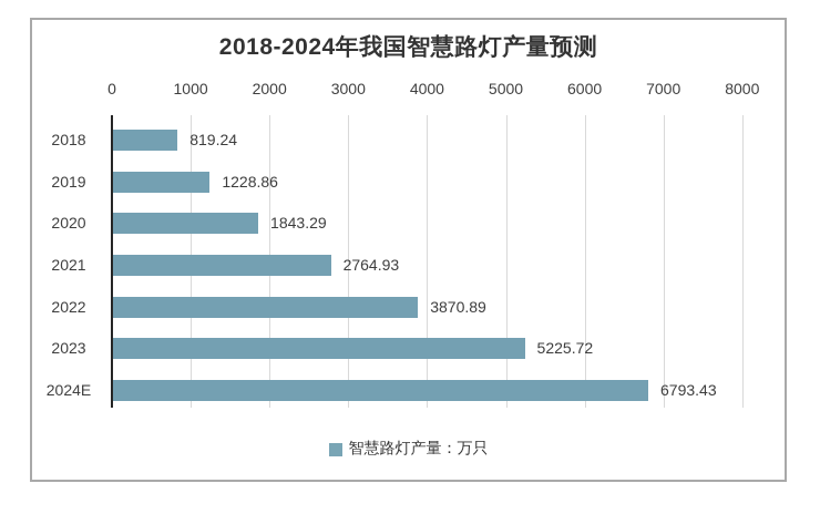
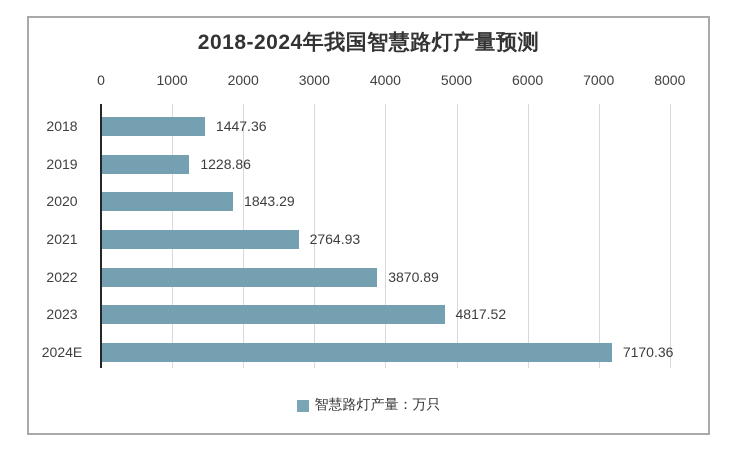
2018: 819.24 -> 1447.36
2023: 5225.72 -> 4817.52
2024E: 6793.43 -> 7170.36
